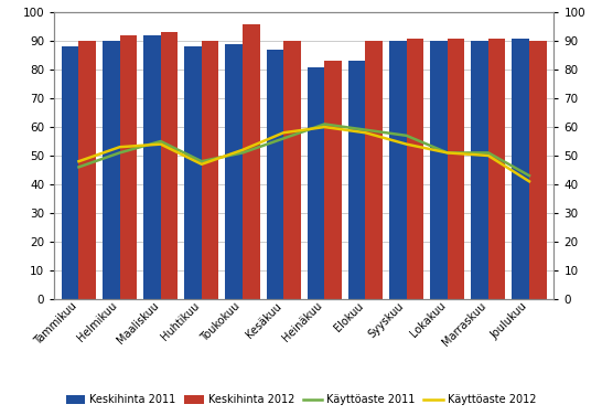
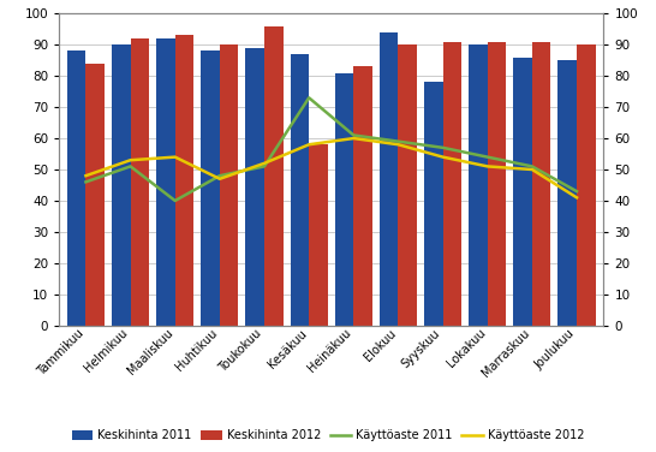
Keskihinta 2012/Tammikuu: 90 -> 84
Käyttöaste 2011/Maaliskuu: 55 -> 40
Käyttöaste 2011/Kesäkuu: 56 -> 73
Keskihinta 2012/Kesäkuu: 90 -> 58
Keskihinta 2011/Elokuu: 83 -> 94
Keskihinta 2011/Syyskuu: 90 -> 78
Käyttöaste 2011/Lokakuu: 51 -> 54
Keskihinta 2011/Marraskuu: 90 -> 86
Keskihinta 2011/Joulukuu: 91 -> 85
